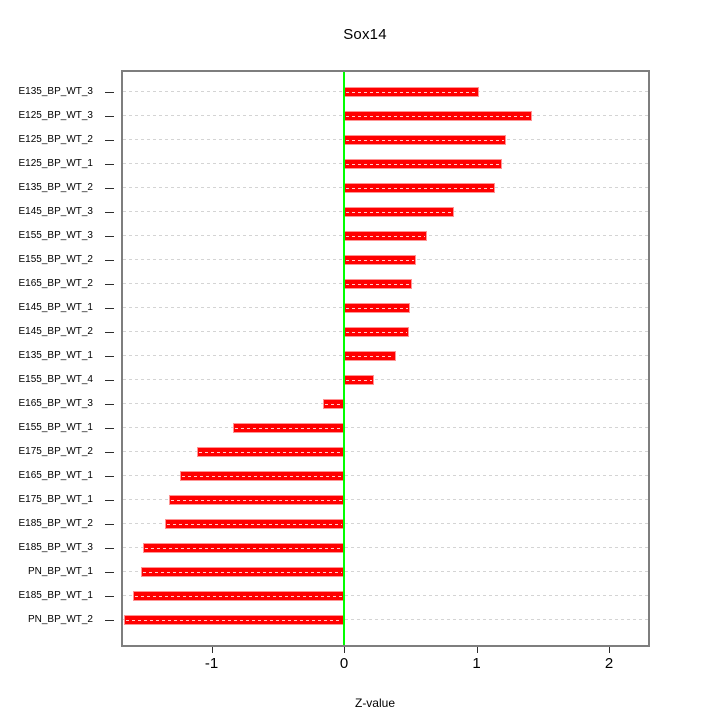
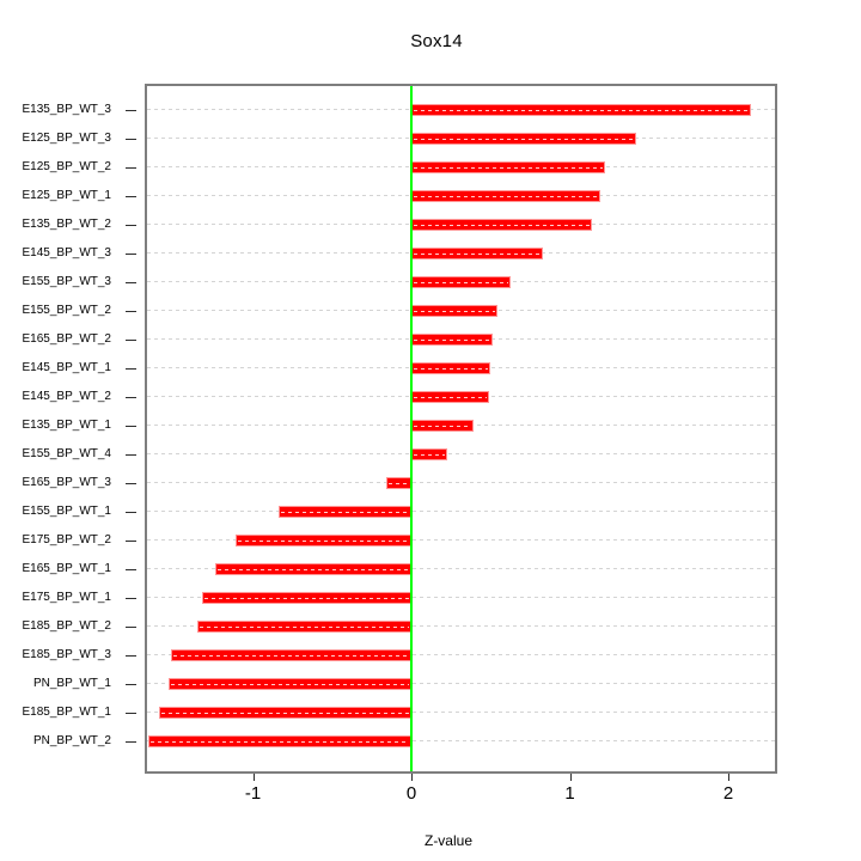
E135_BP_WT_3: 1.02 -> 2.14
